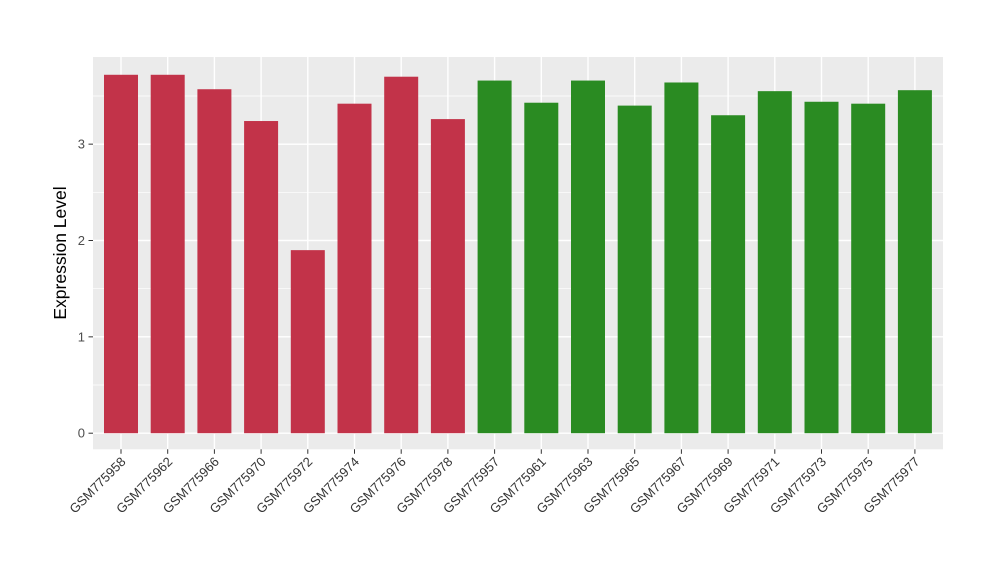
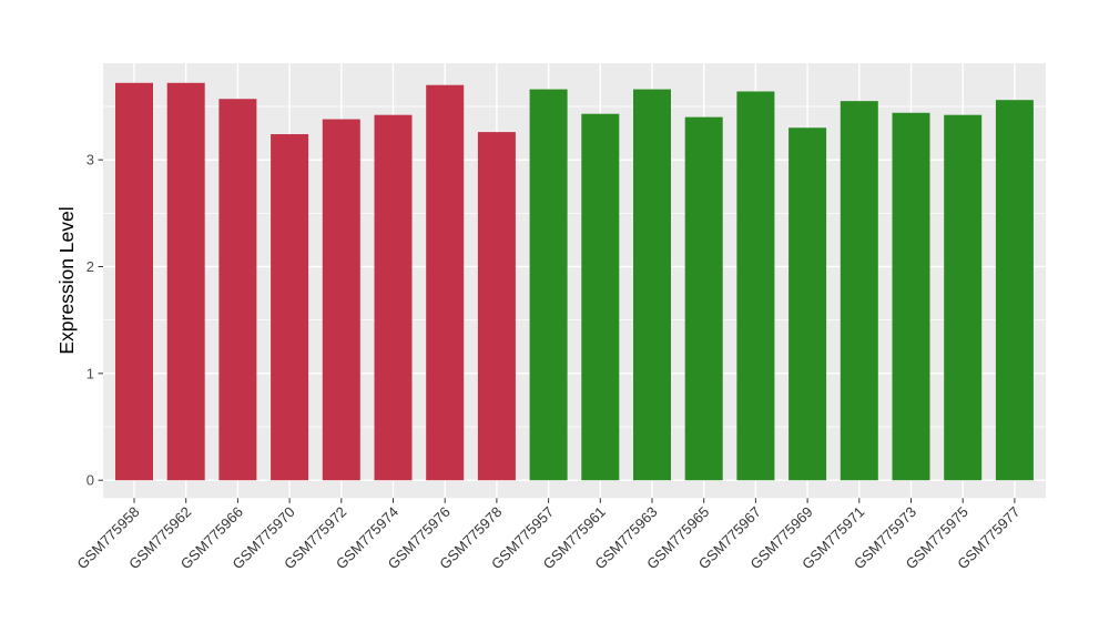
GSM775972: 1.9 -> 3.4
